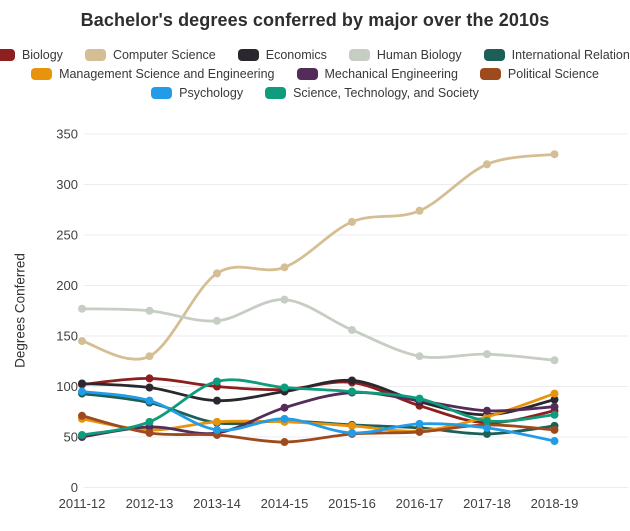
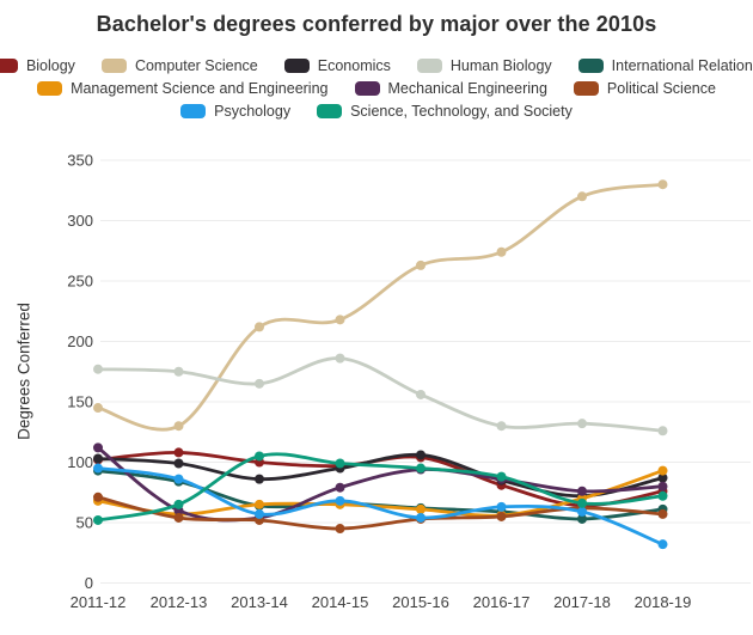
Mechanical Engineering/2011-12: 50 -> 112
Psychology/2018-19: 46 -> 32
